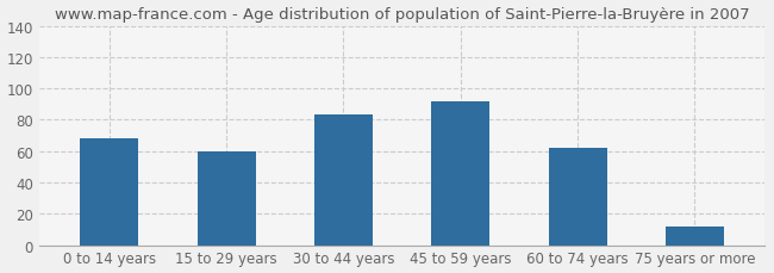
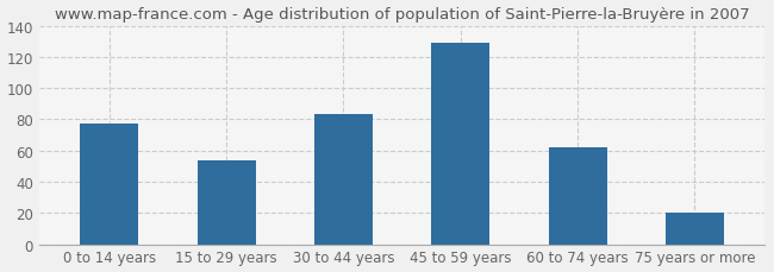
0 to 14 years: 68 -> 77
15 to 29 years: 60 -> 54
45 to 59 years: 92 -> 129
75 years or more: 12 -> 20
